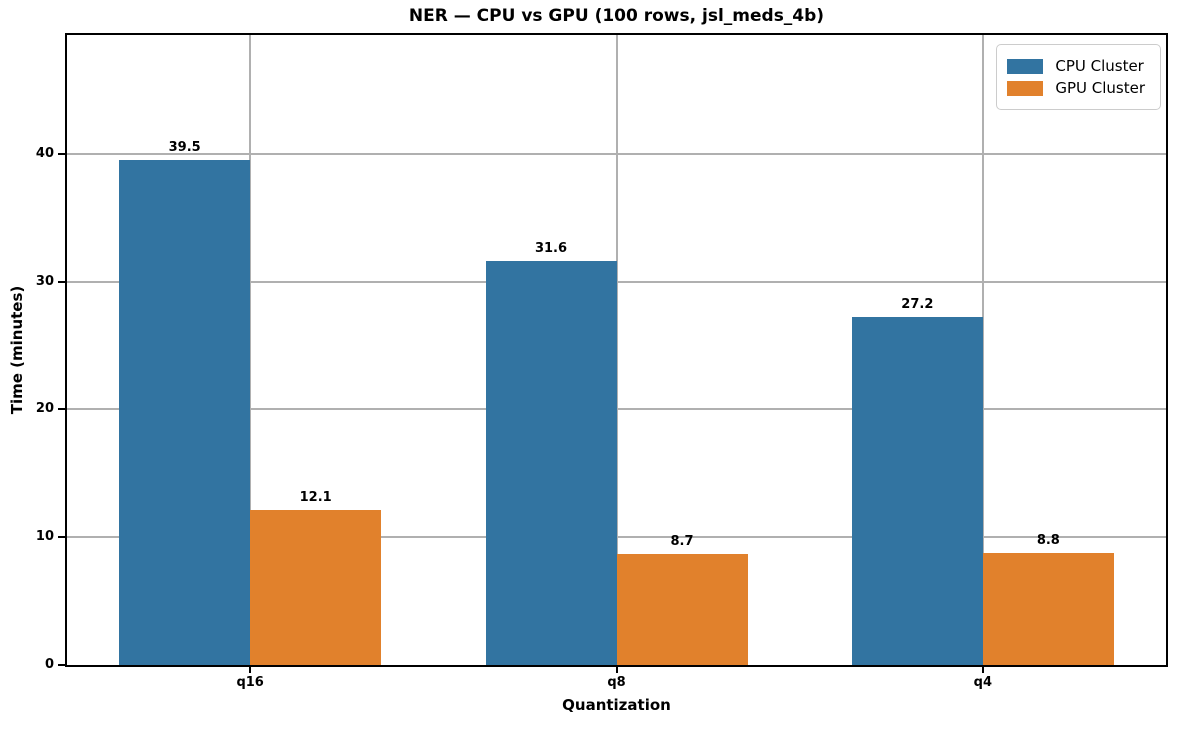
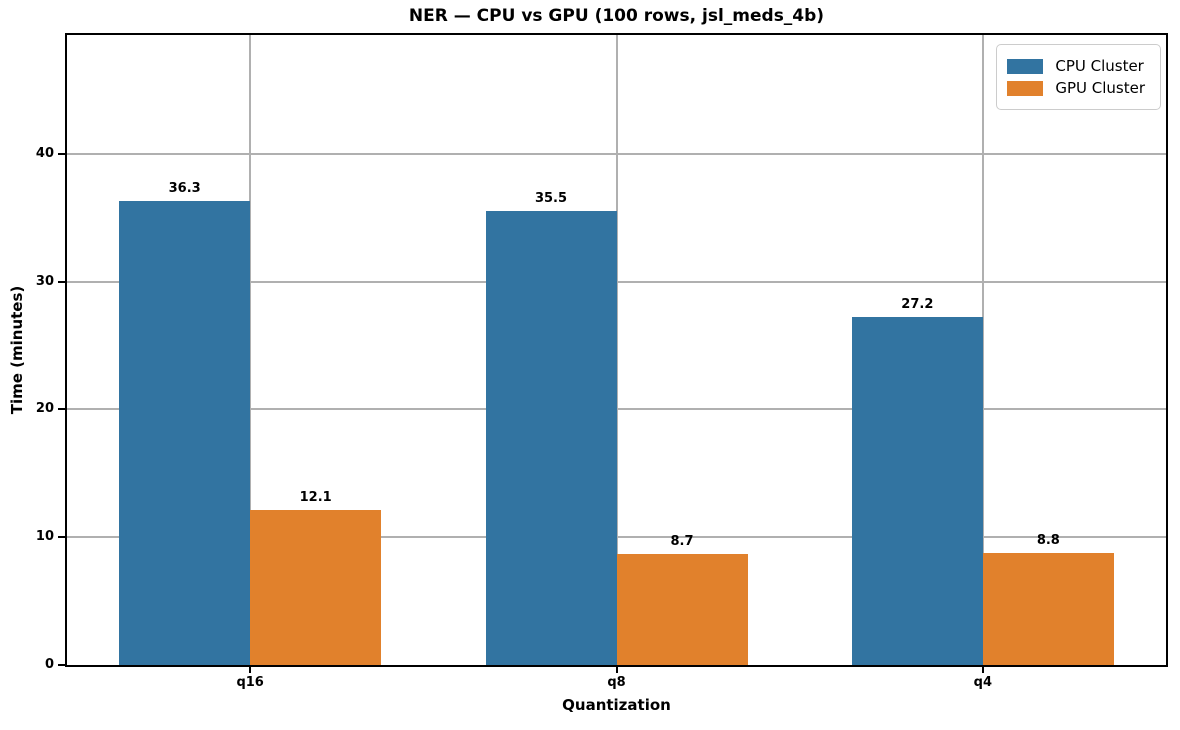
CPU Cluster/q16: 39.5 -> 36.3
CPU Cluster/q8: 31.6 -> 35.5
